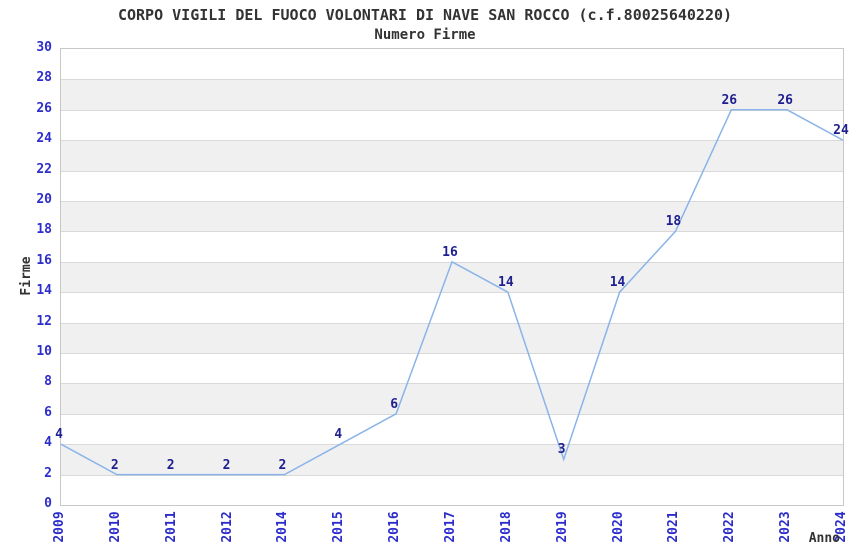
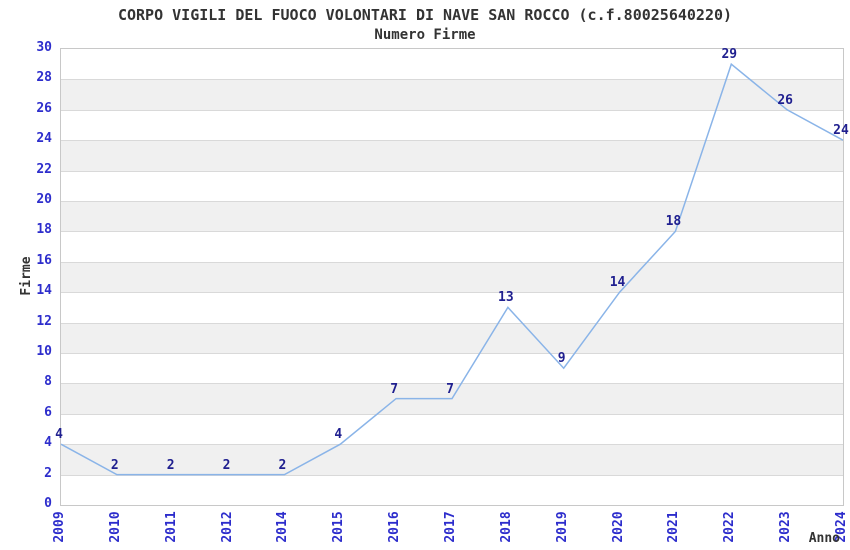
2016: 6 -> 7
2017: 16 -> 7
2018: 14 -> 13
2019: 3 -> 9
2022: 26 -> 29
